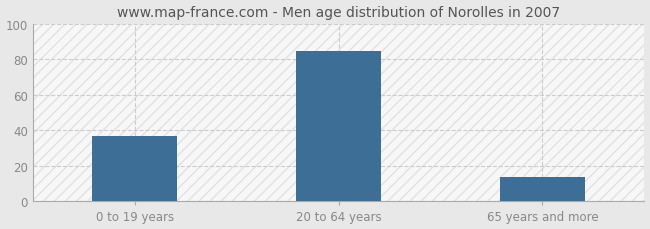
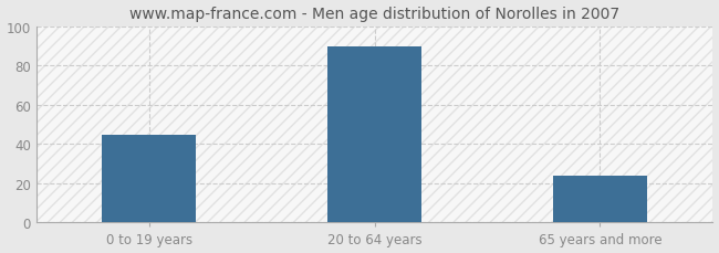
0 to 19 years: 37 -> 45
20 to 64 years: 85 -> 90
65 years and more: 14 -> 24
